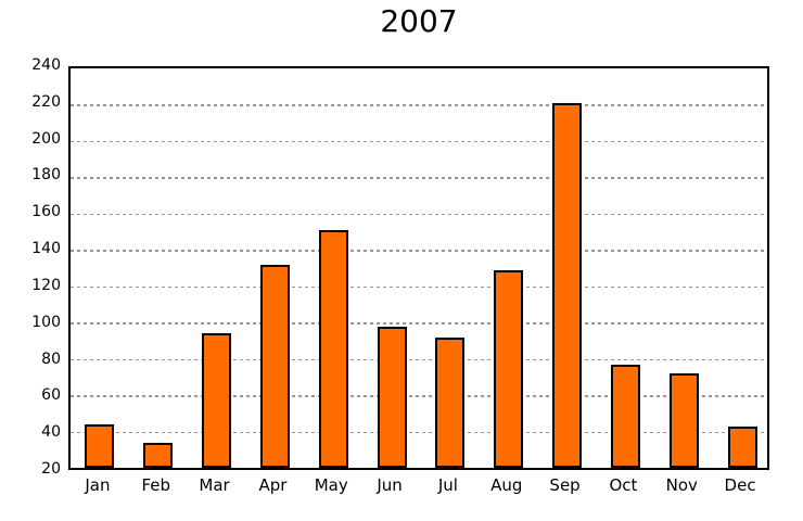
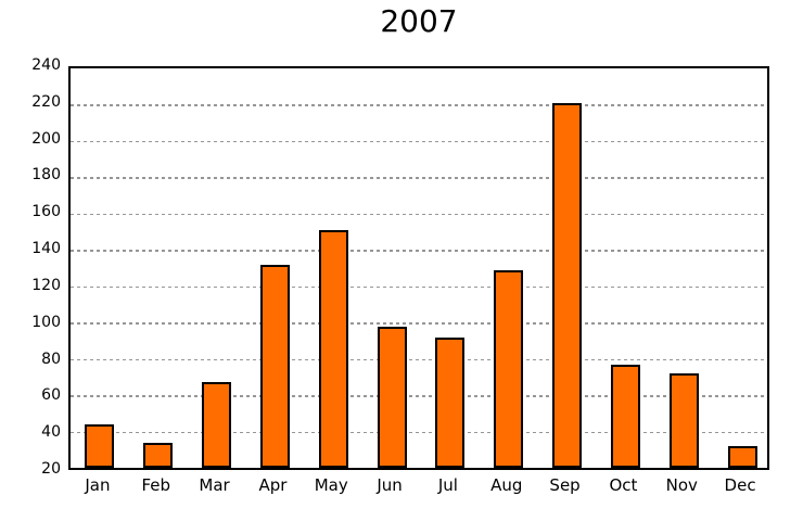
Mar: 94 -> 67
Dec: 43 -> 32
